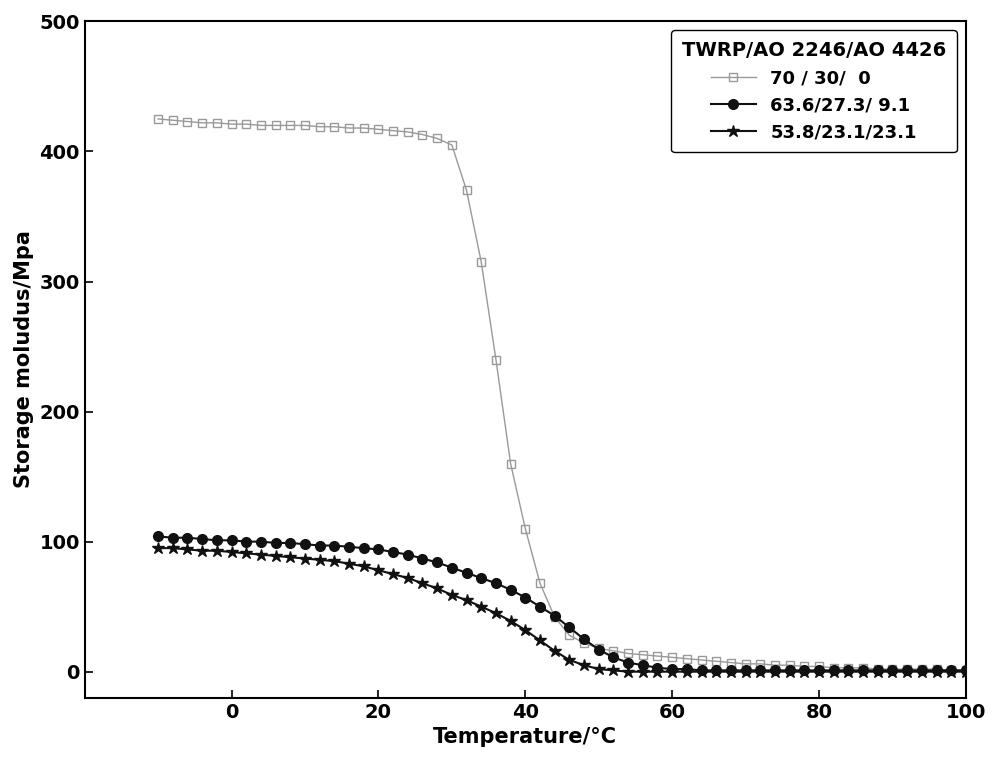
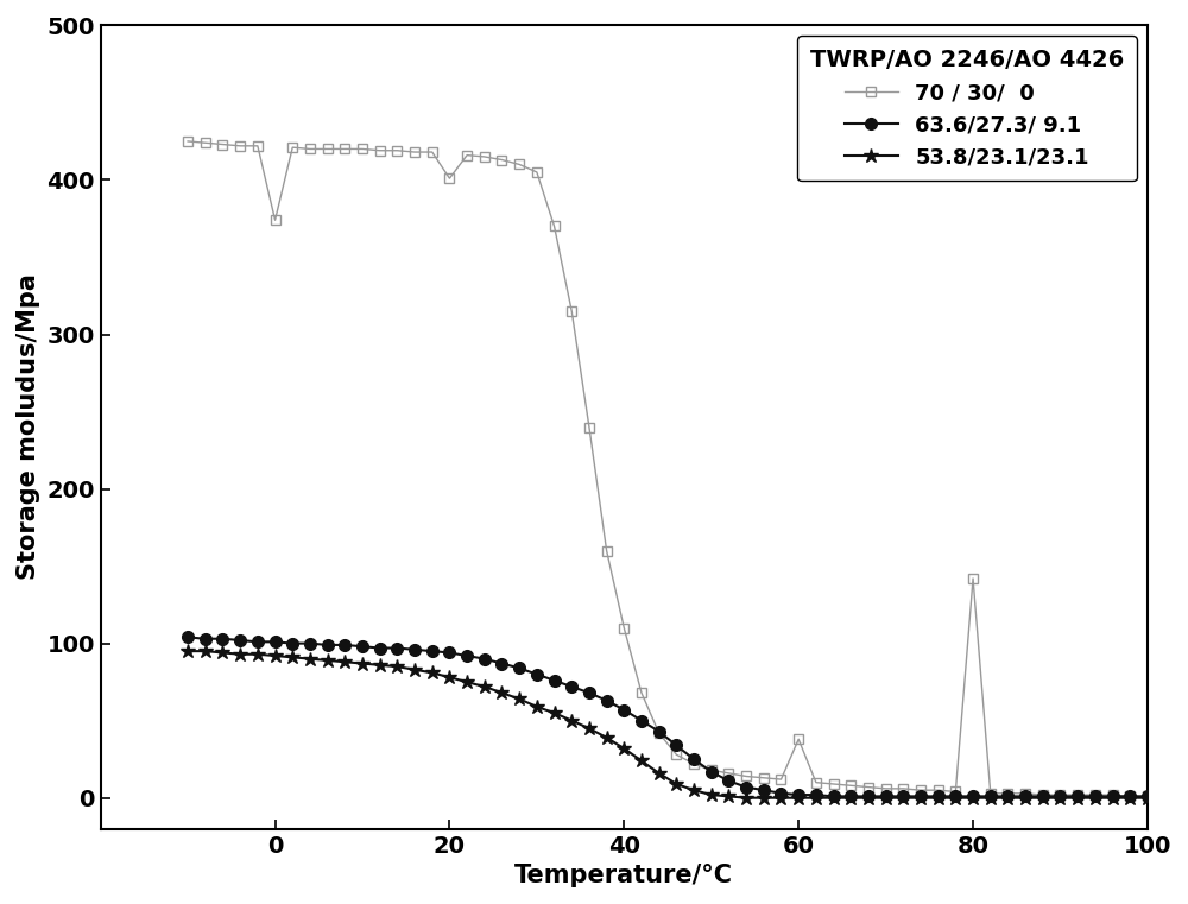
70 / 30/ 0/0: 421 -> 374
70 / 30/ 0/20: 417 -> 401
70 / 30/ 0/60: 11 -> 38
70 / 30/ 0/80: 4 -> 142
